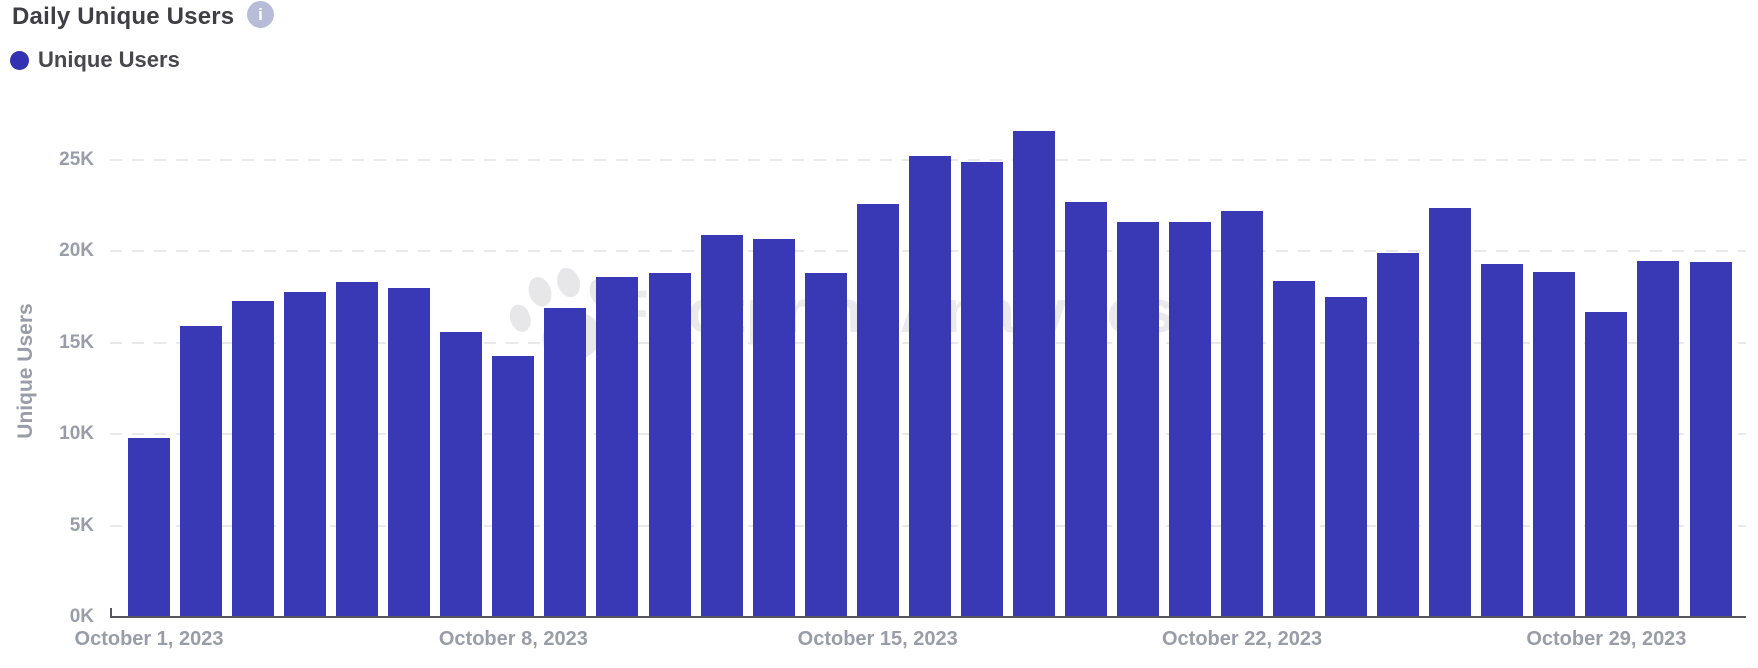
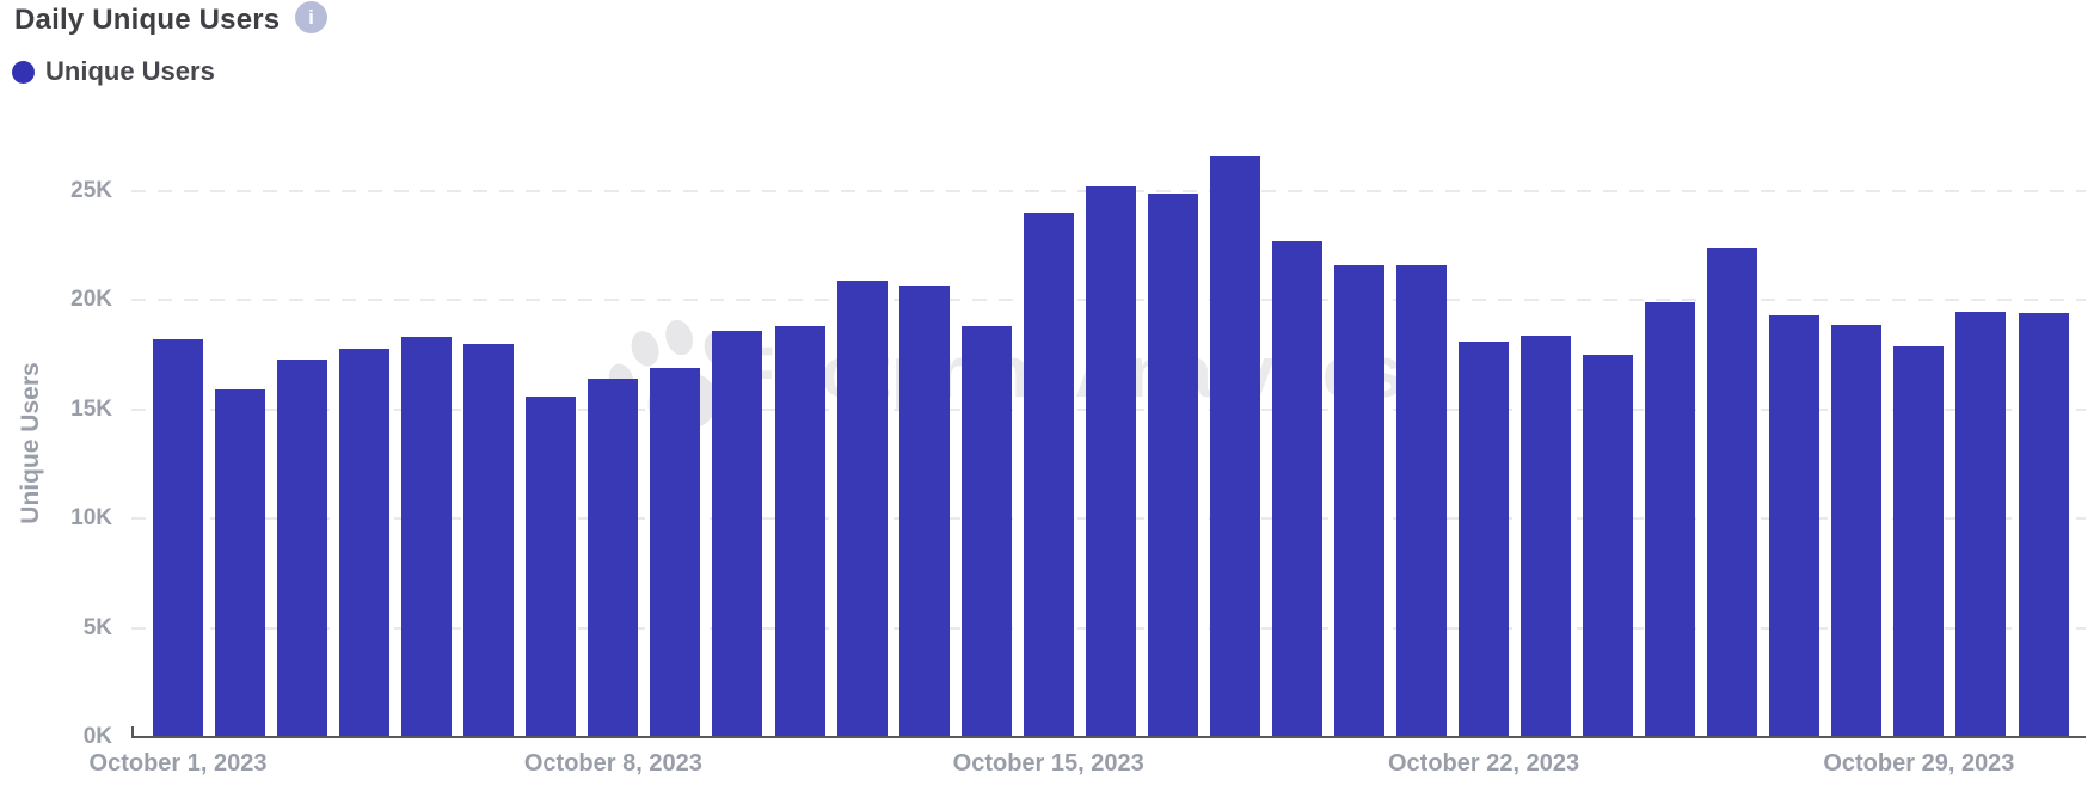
October 1, 2023: 9.8K -> 18.2K
October 8, 2023: 14.3K -> 16.4K
October 15, 2023: 22.6K -> 24.0K
October 22, 2023: 22.2K -> 18.1K
October 29, 2023: 16.7K -> 17.9K
